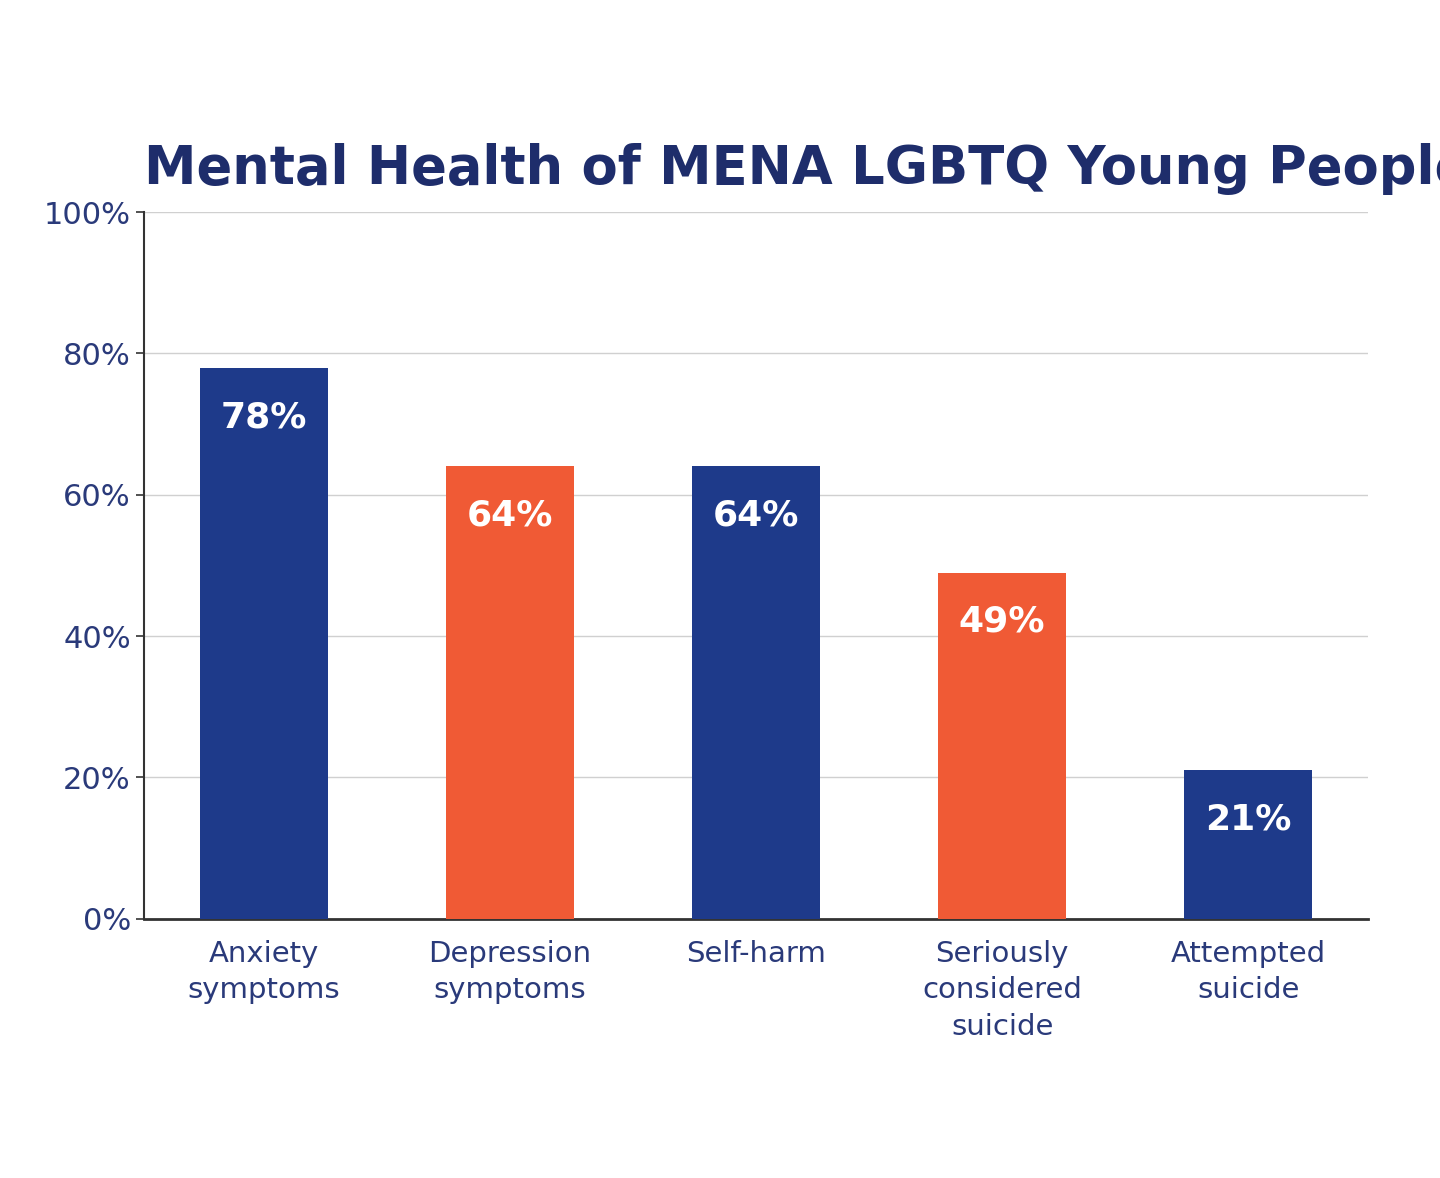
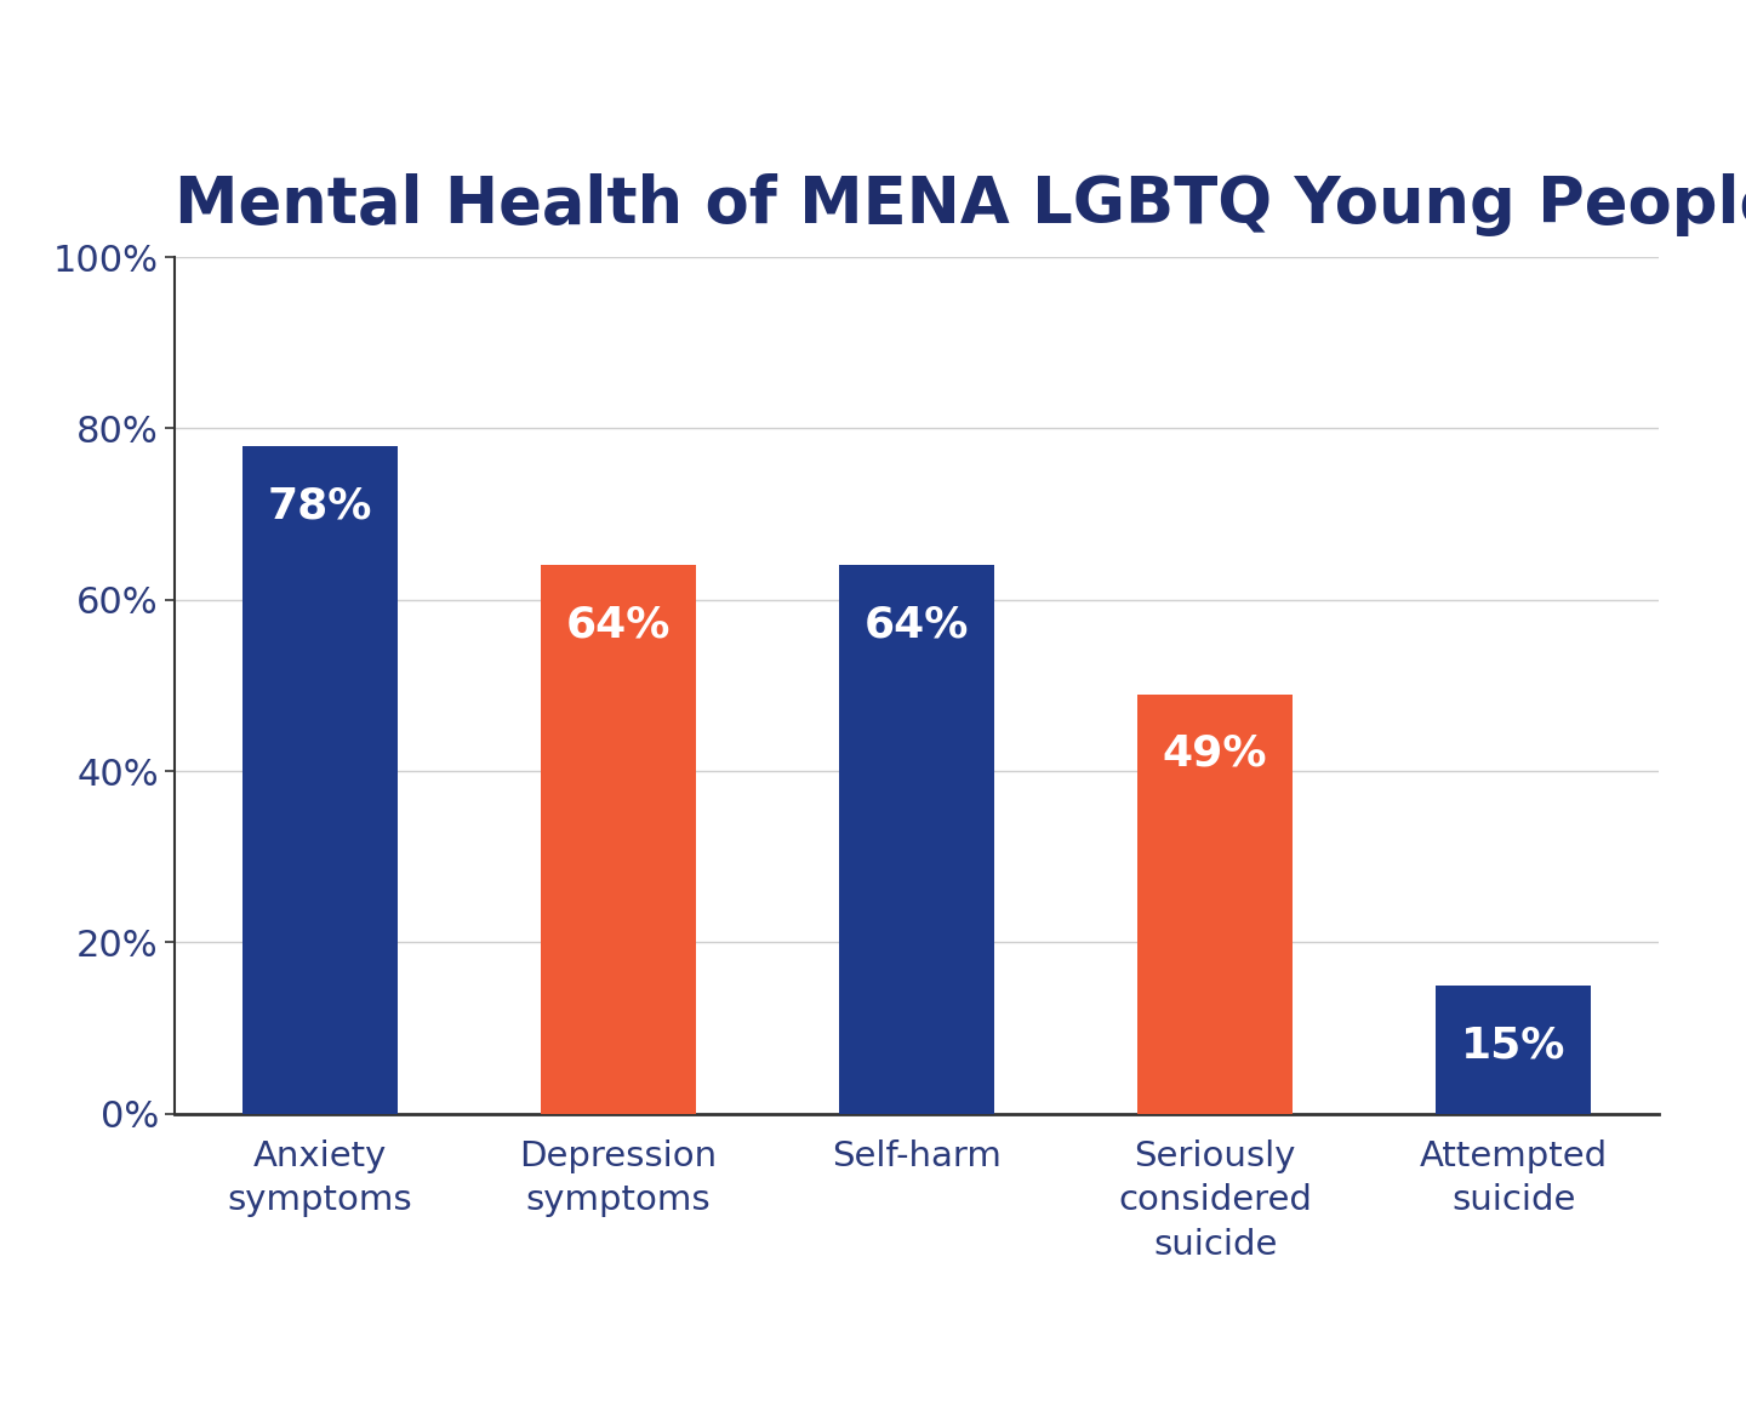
Attempted suicide: 21% -> 15%
